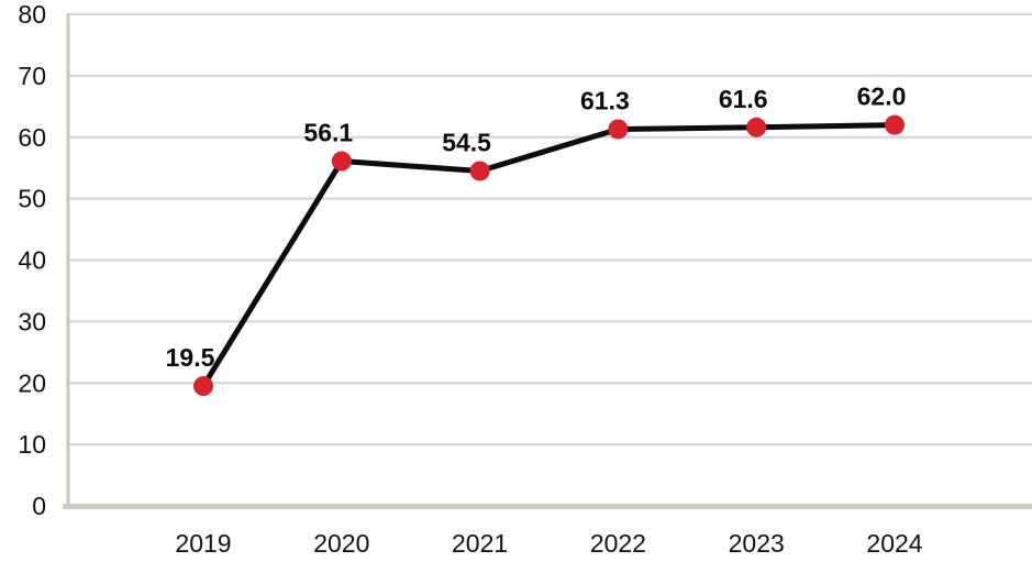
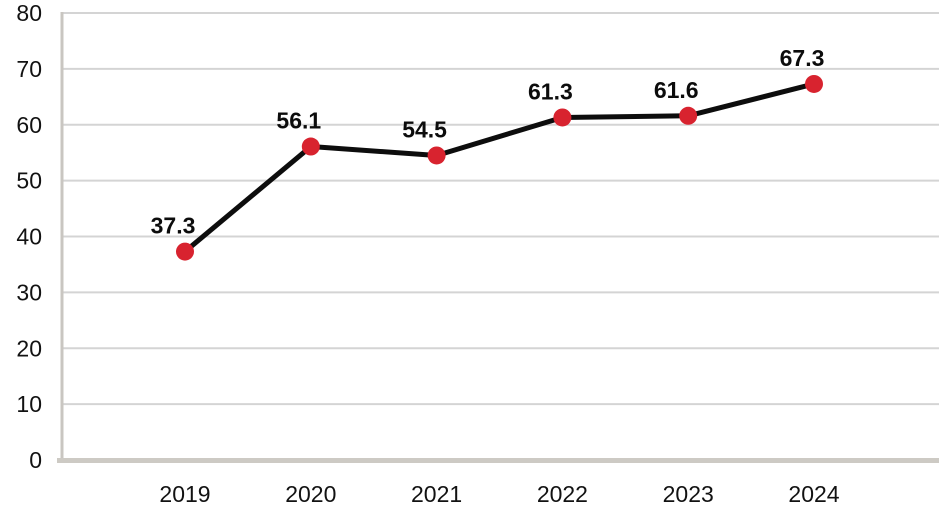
2019: 19.5 -> 37.3
2024: 62.0 -> 67.3
